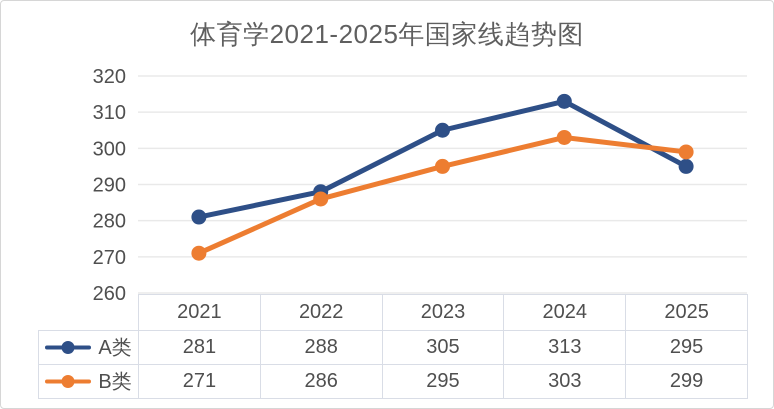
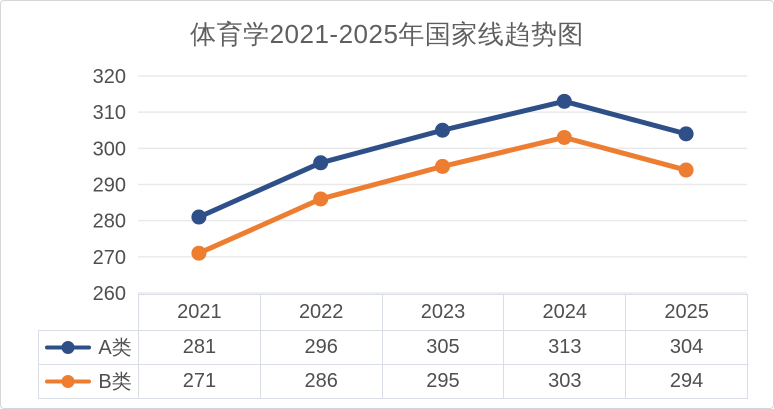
A类/2022: 288 -> 296
A类/2025: 295 -> 304
B类/2025: 299 -> 294
